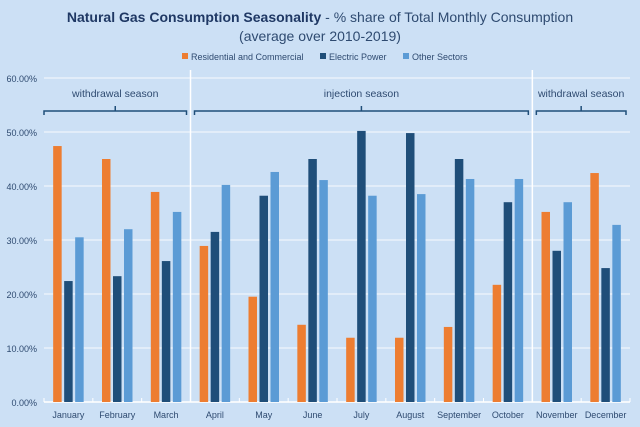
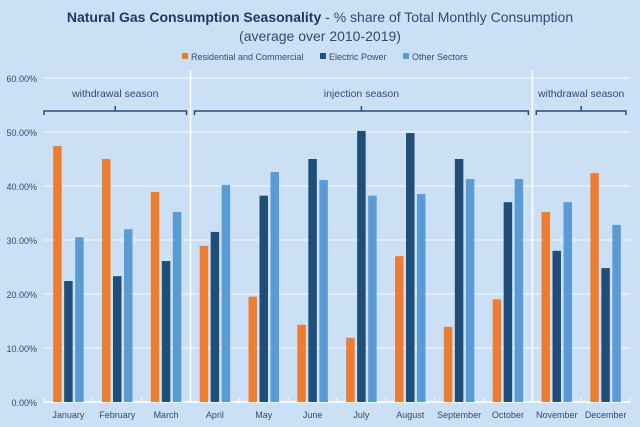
Residential and Commercial/August: 12% -> 27%
Residential and Commercial/October: 22% -> 19%
